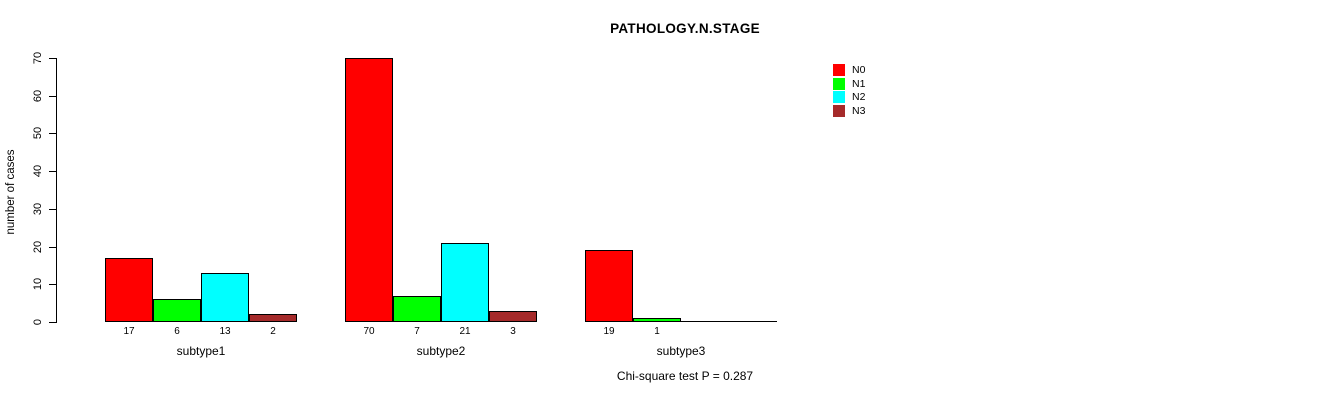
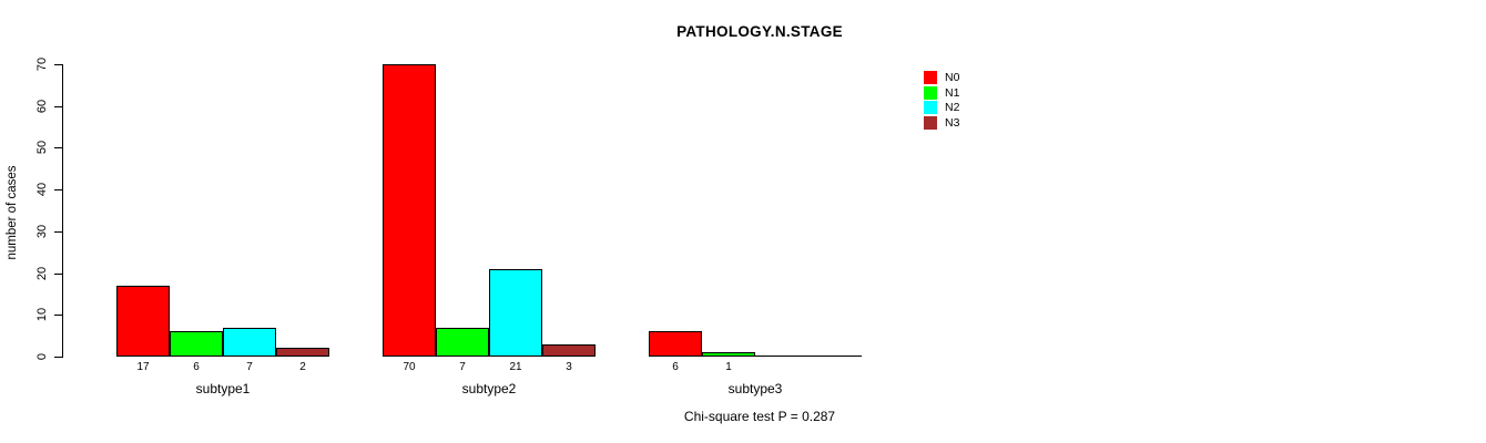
N2/subtype1: 13 -> 7
N0/subtype3: 19 -> 6
